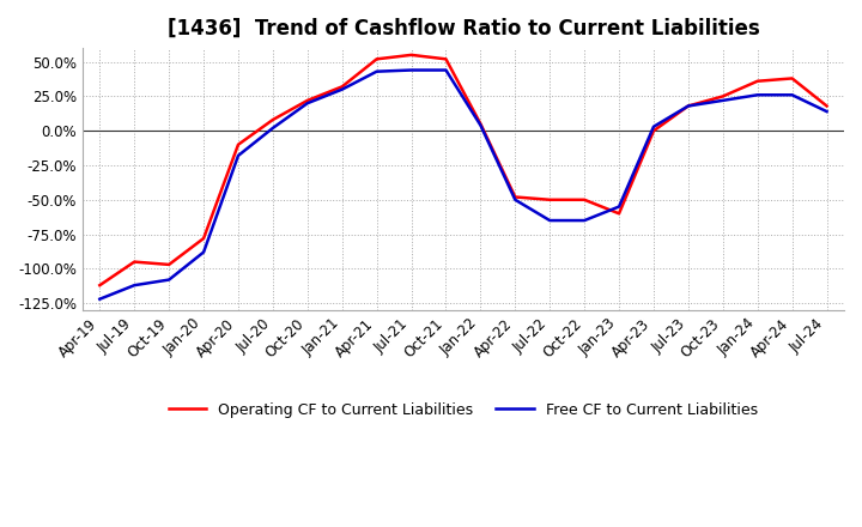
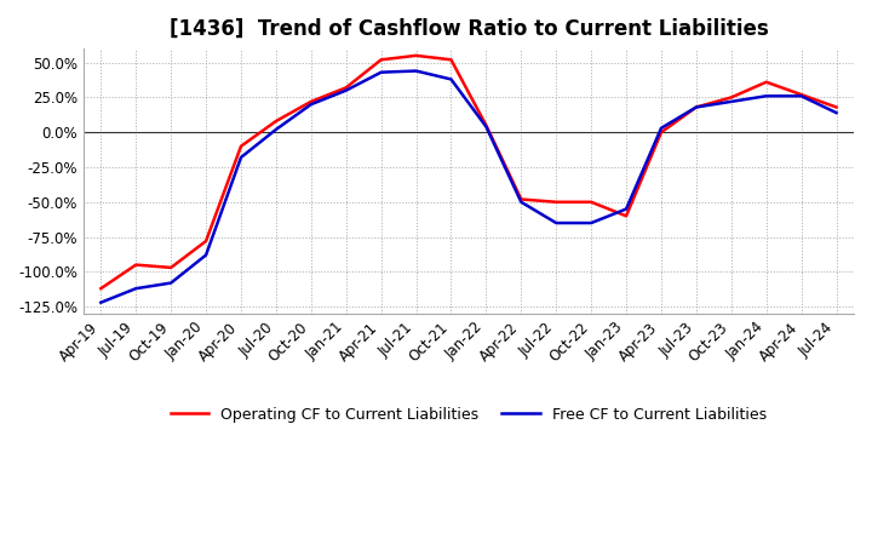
Free CF to Current Liabilities/Oct-21: 44% -> 38%
Operating CF to Current Liabilities/Apr-24: 38% -> 27%
